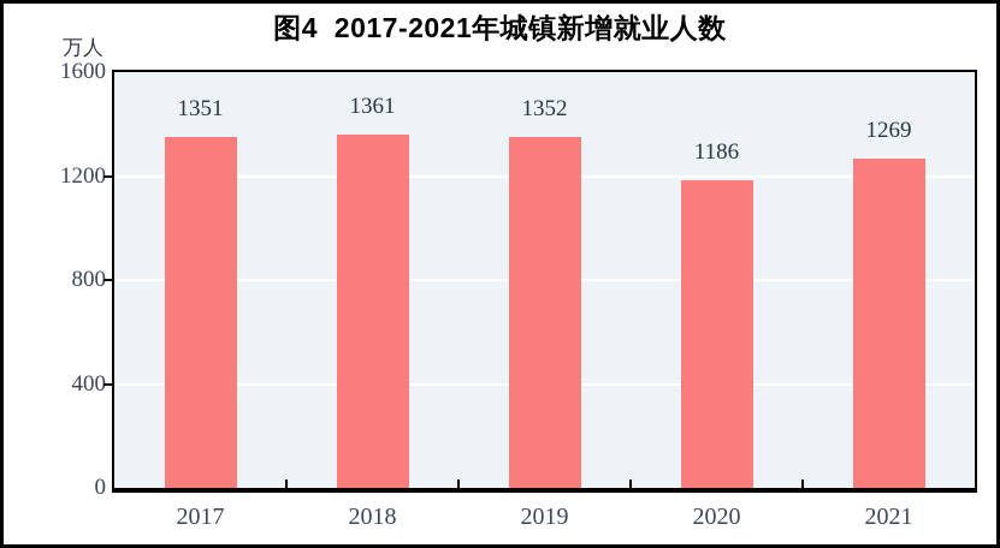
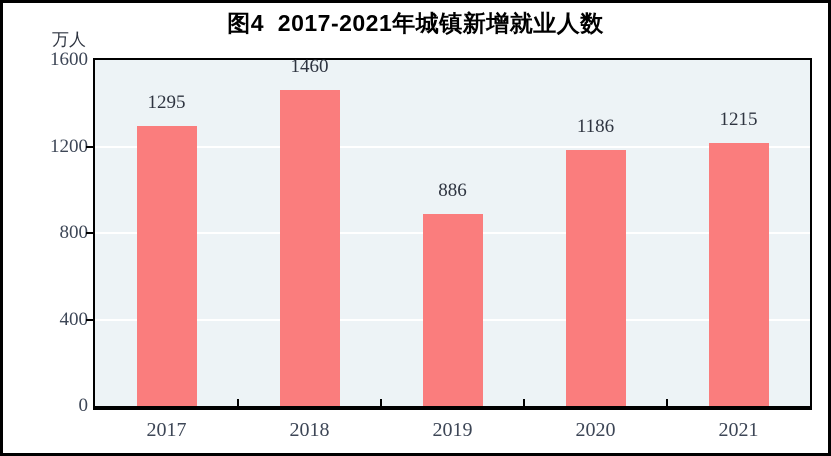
2017: 1351 -> 1295
2018: 1361 -> 1460
2019: 1352 -> 886
2021: 1269 -> 1215
